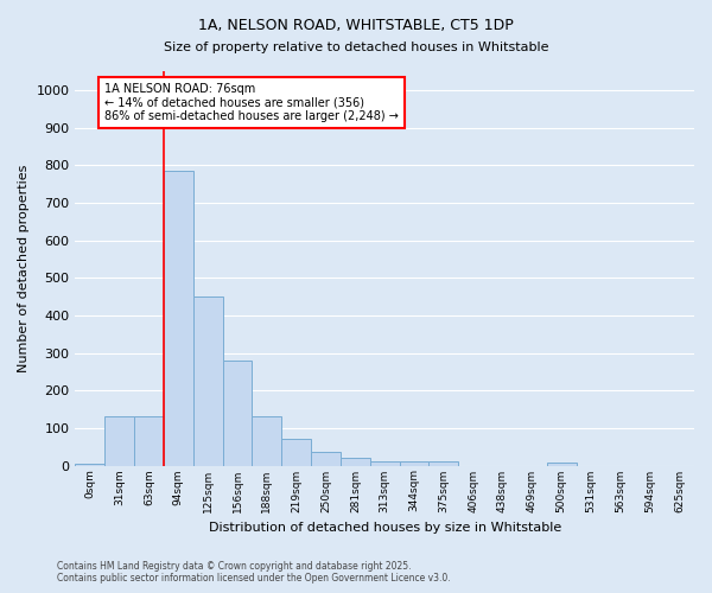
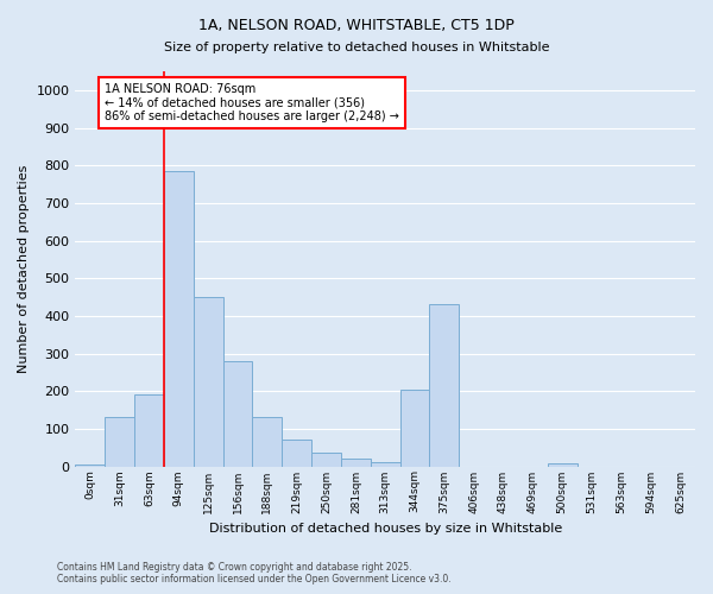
63sqm: 130 -> 190
344sqm: 12 -> 205
375sqm: 12 -> 430
